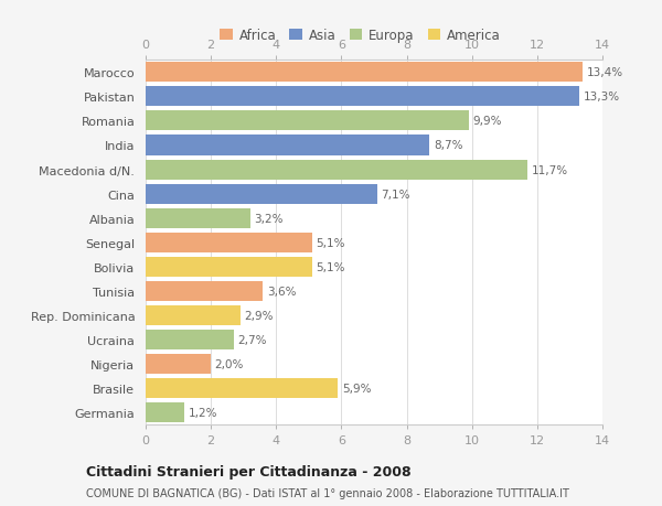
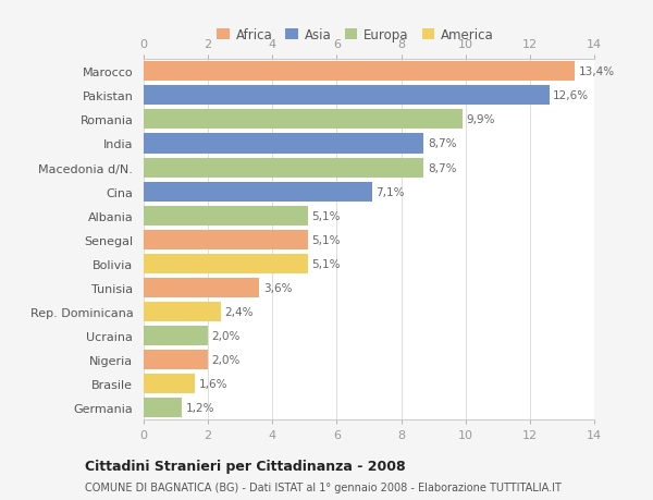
Pakistan: 13,3% -> 12,6%
Macedonia d/N.: 11,7% -> 8,7%
Albania: 3,2% -> 5,1%
Rep. Dominicana: 2,9% -> 2,4%
Ucraina: 2,7% -> 2,0%
Brasile: 5,9% -> 1,6%
